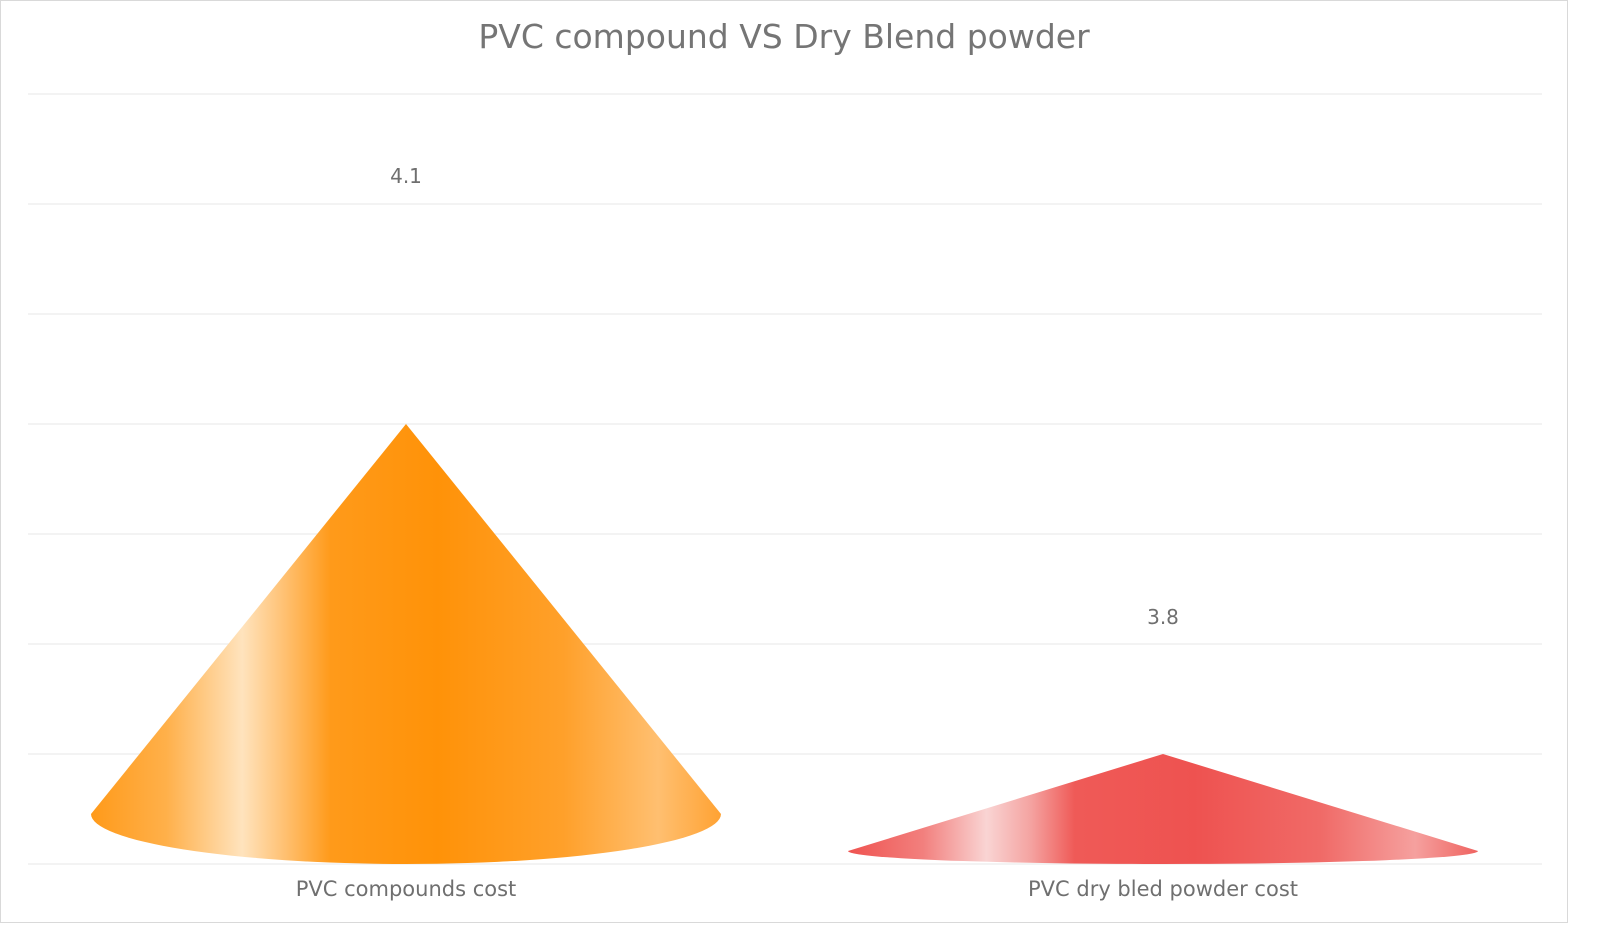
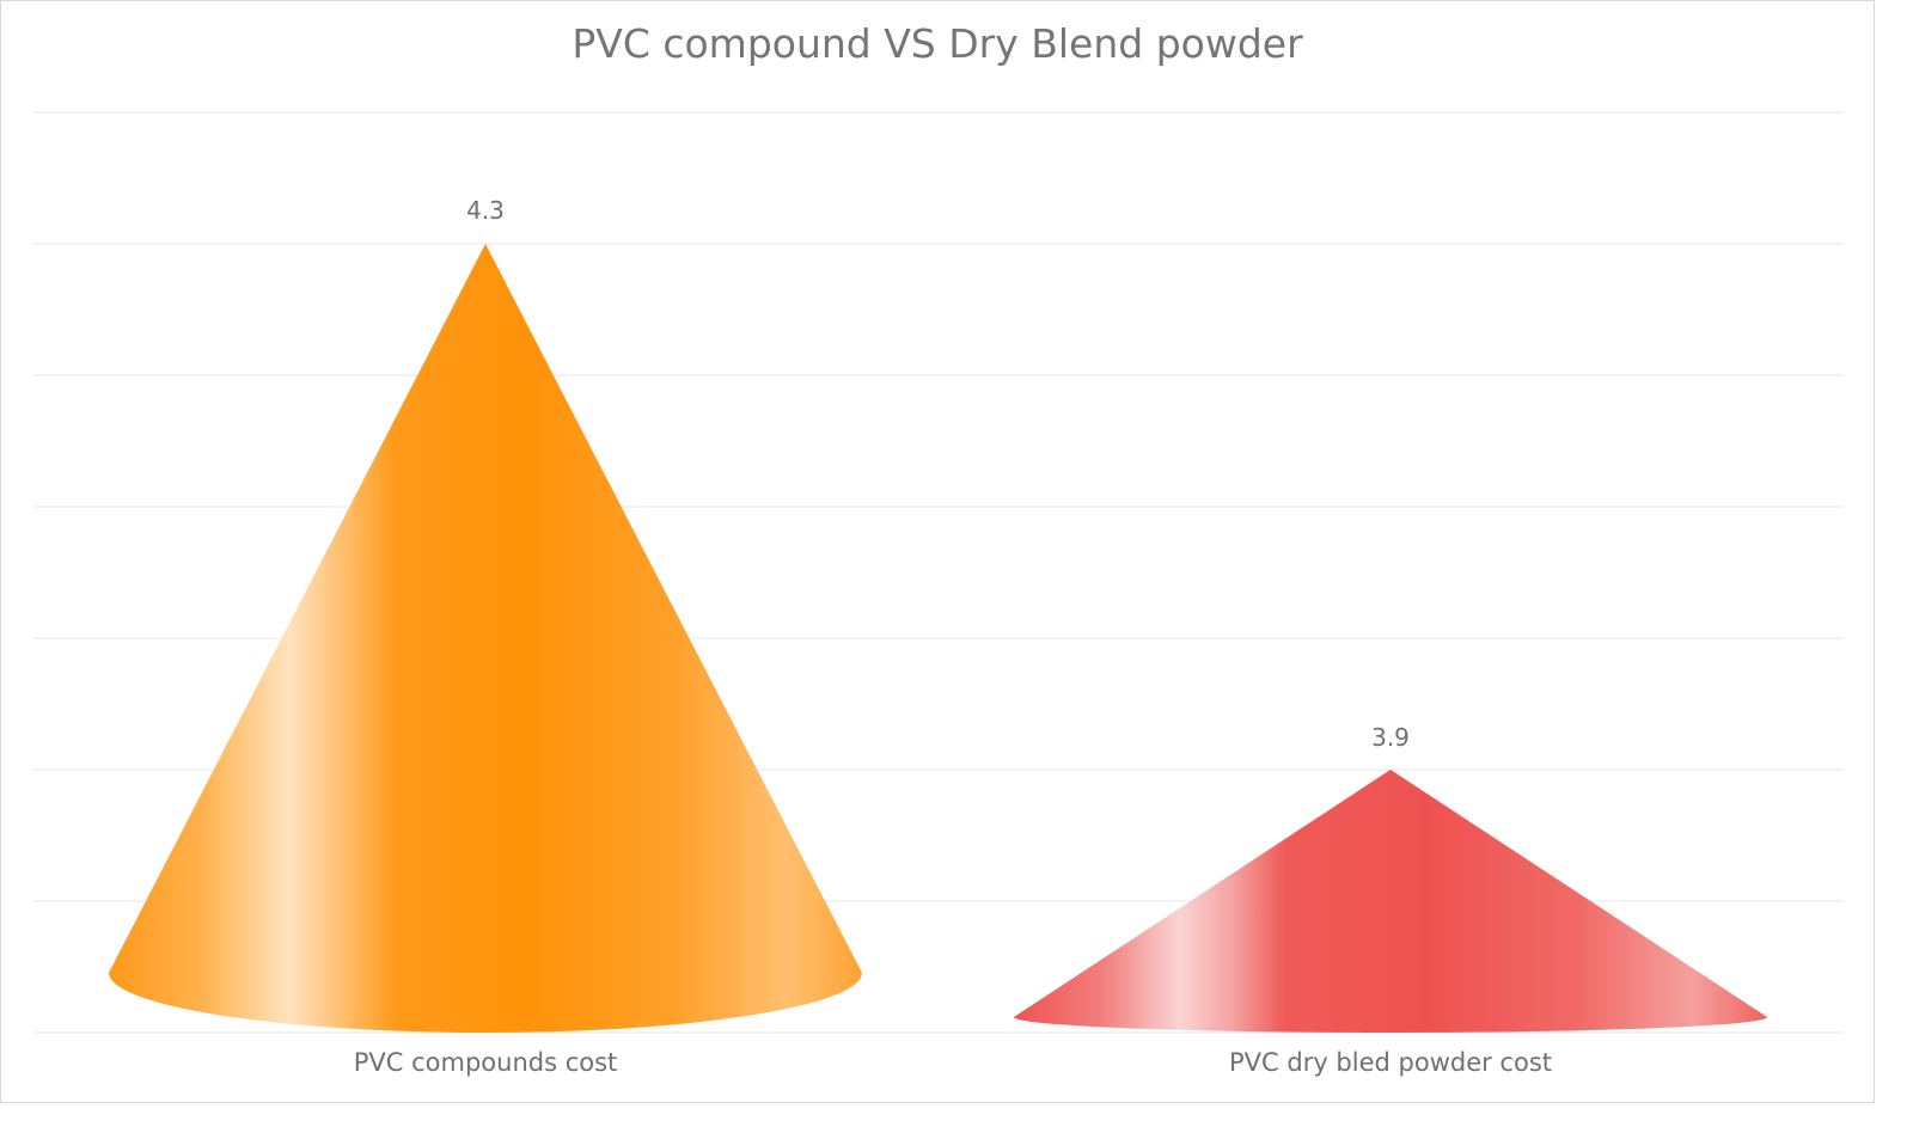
PVC compounds cost: 4.1 -> 4.3
PVC dry bled powder cost: 3.8 -> 3.9
